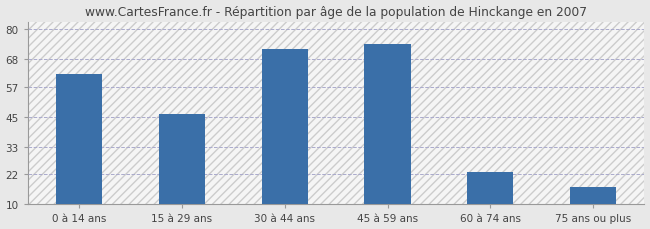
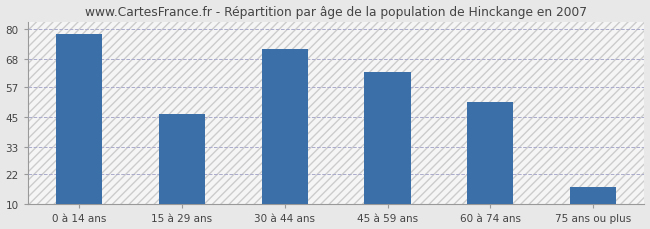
0 à 14 ans: 62 -> 78
45 à 59 ans: 74 -> 63
60 à 74 ans: 23 -> 51
